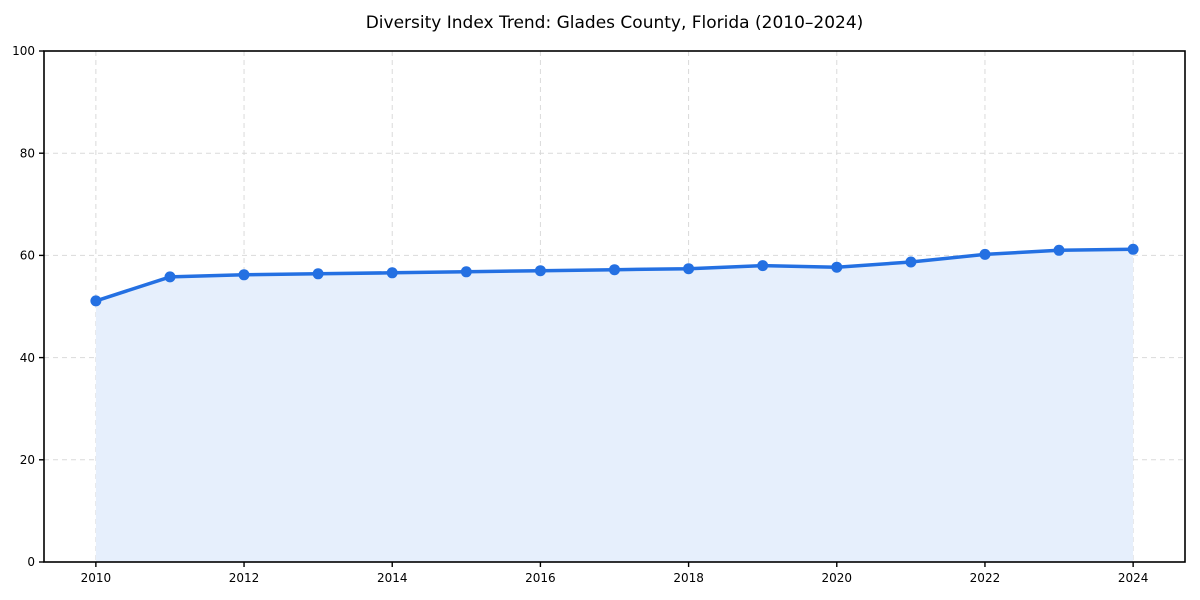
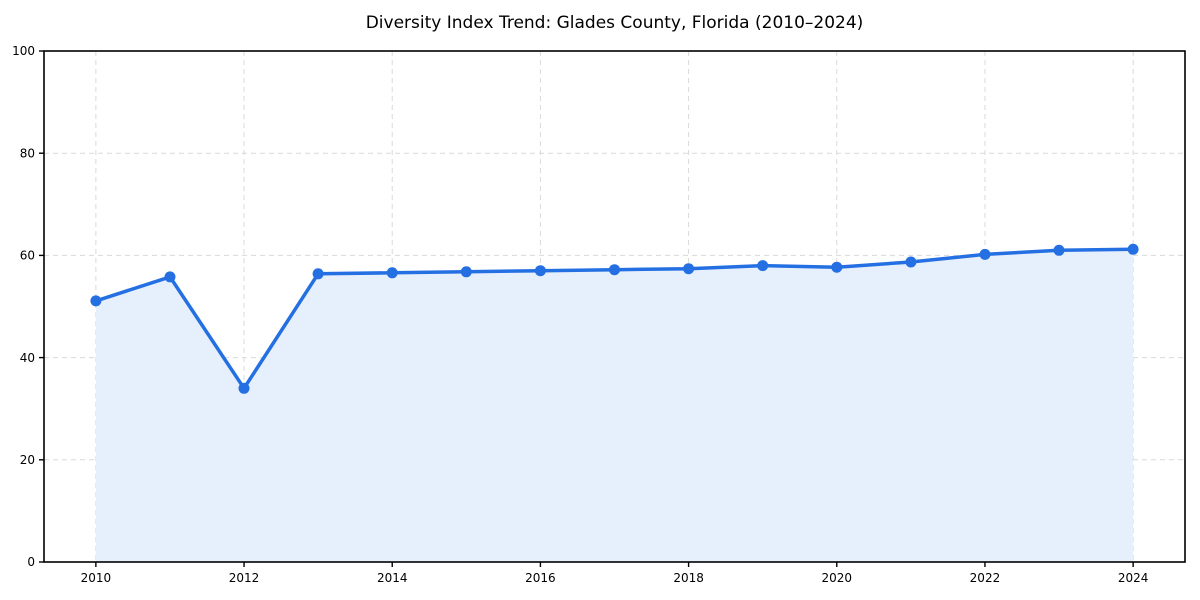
2012: 56 -> 34
